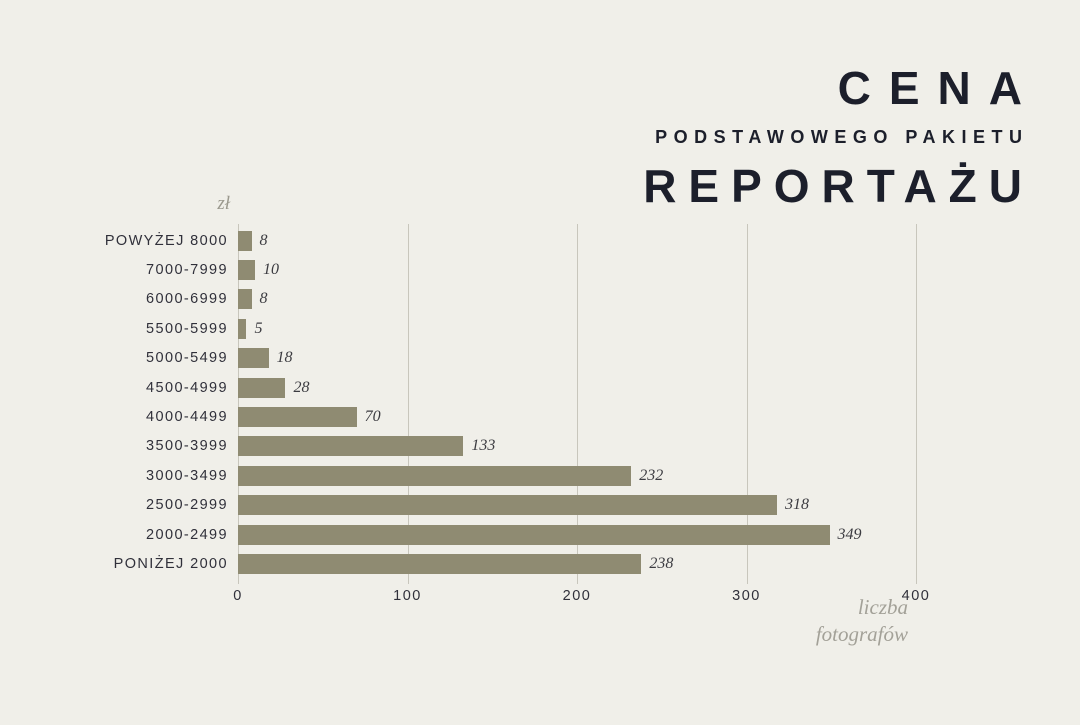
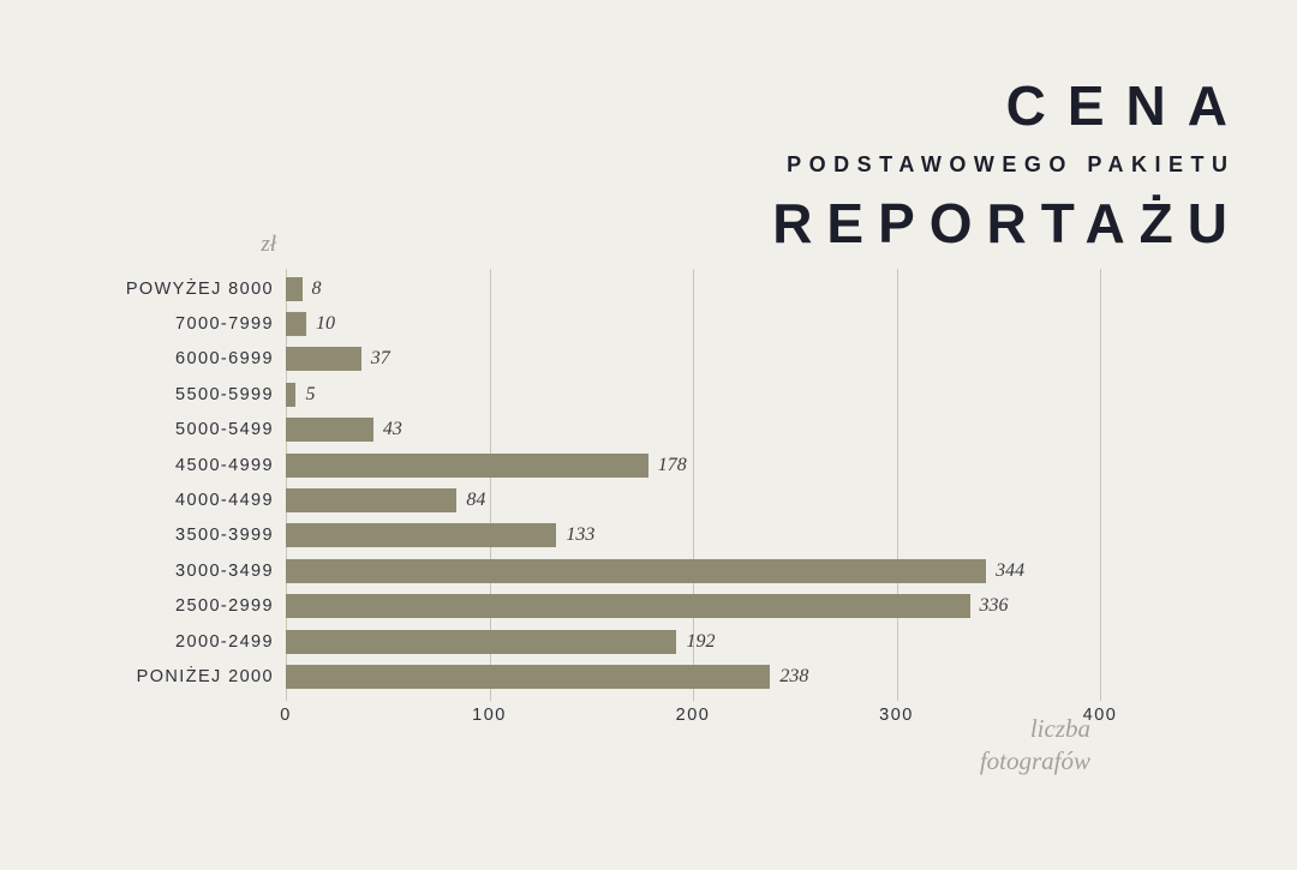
6000-6999: 8 -> 37
5000-5499: 18 -> 43
4500-4999: 28 -> 178
4000-4499: 70 -> 84
3000-3499: 232 -> 344
2500-2999: 318 -> 336
2000-2499: 349 -> 192
